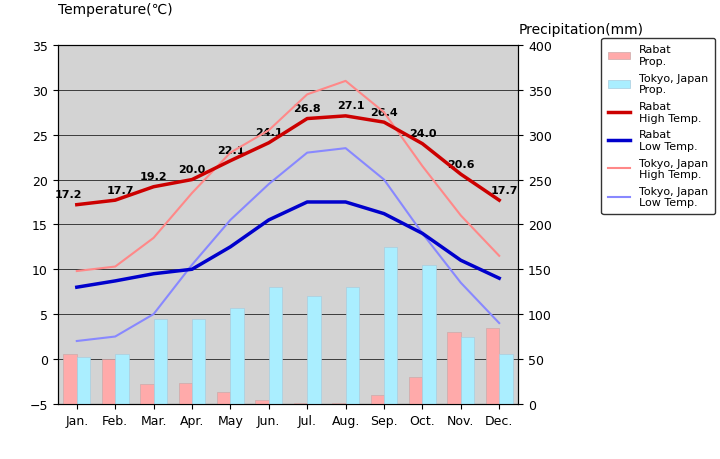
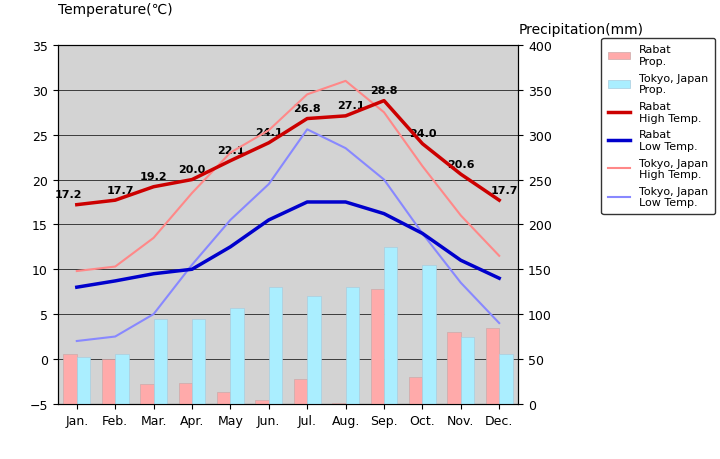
Rabat Prop./Jul.: 1 -> 28
Tokyo, Japan Low Temp./Jul.: 23.0 -> 25.6
Rabat Prop./Sep.: 10 -> 128
Rabat High Temp./Sep.: 26.4 -> 28.8
